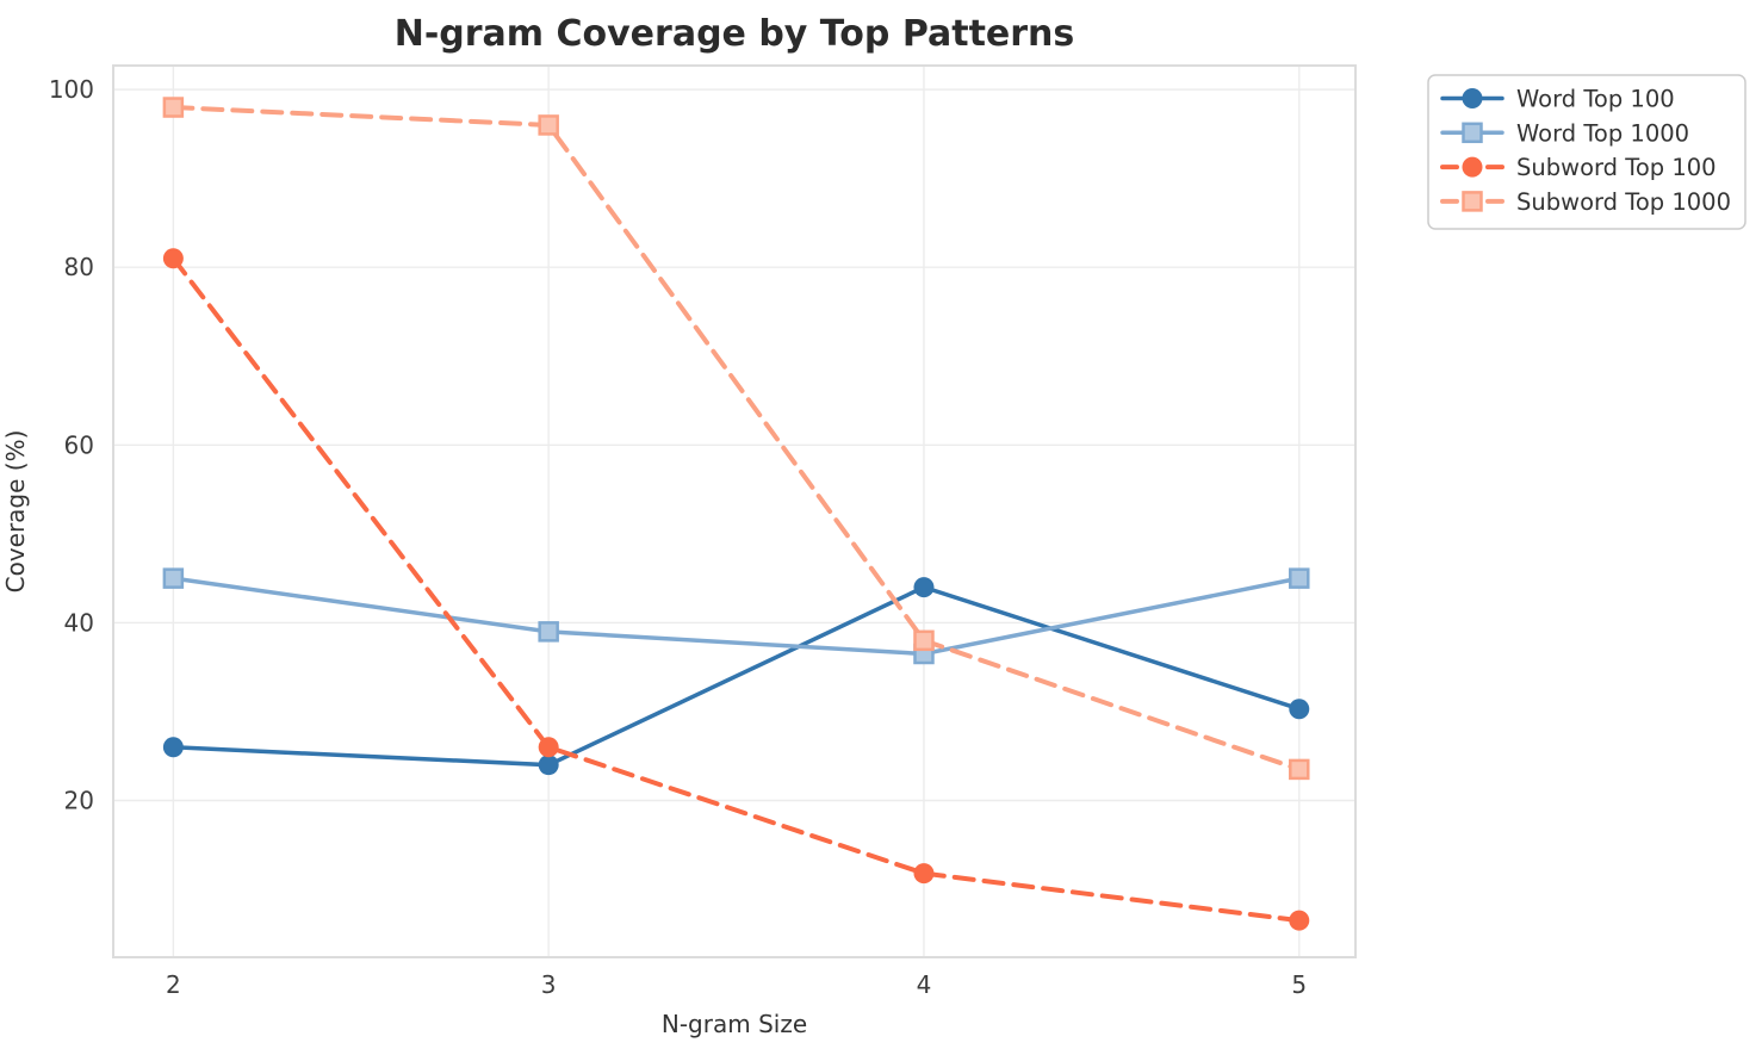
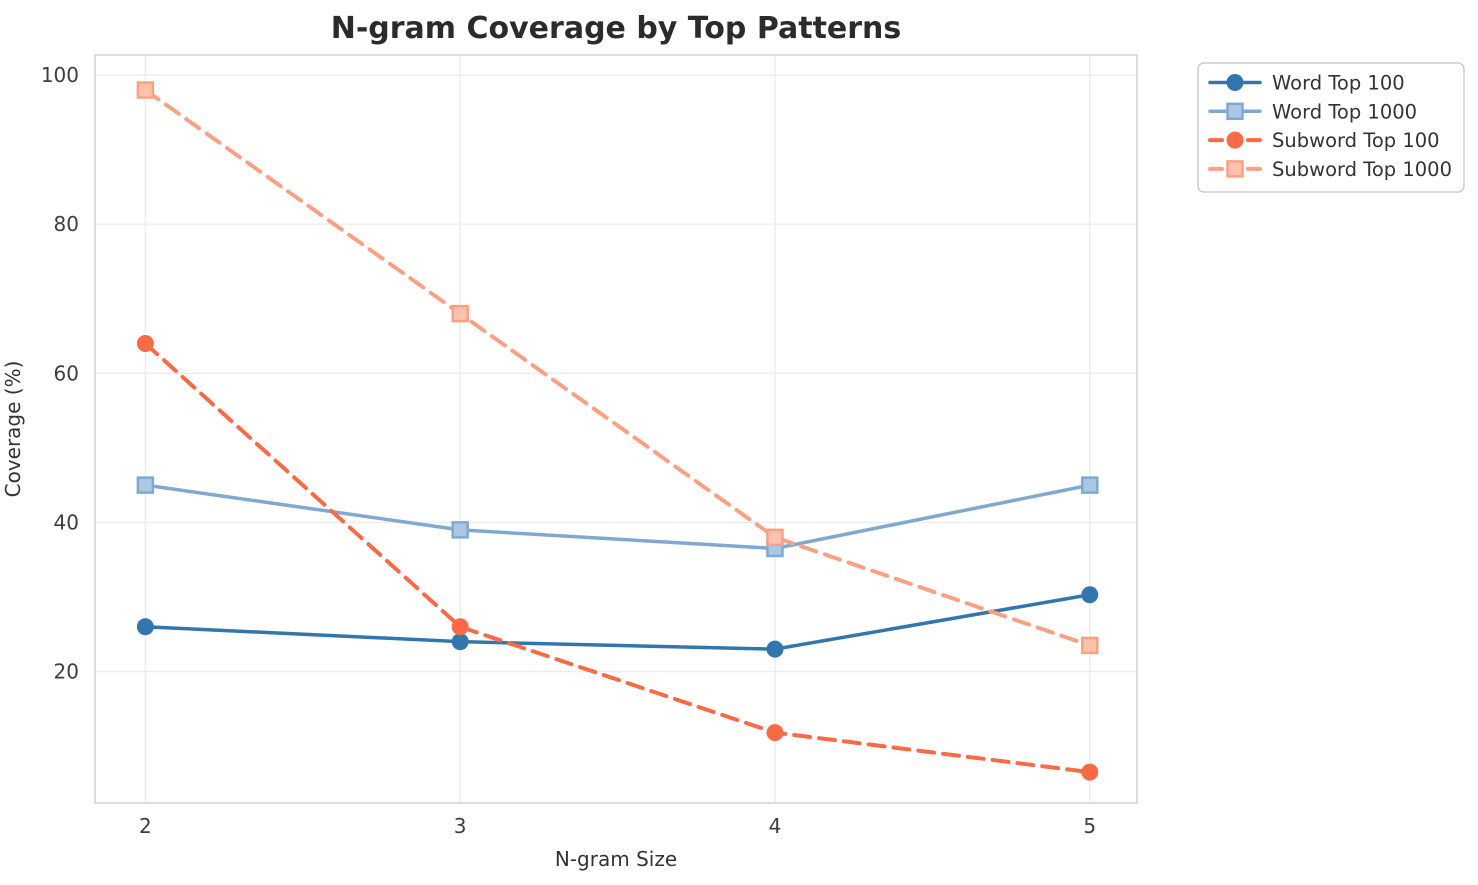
Subword Top 100/2: 81 -> 64
Subword Top 1000/3: 96 -> 68
Word Top 100/4: 44 -> 23
